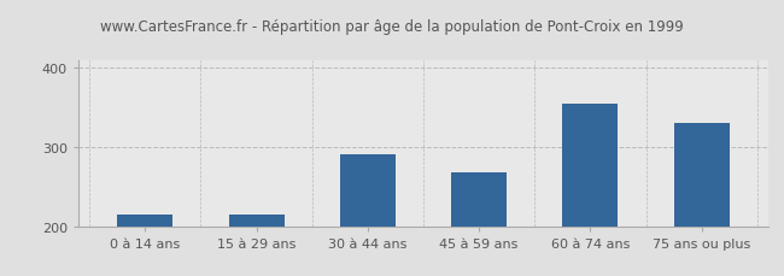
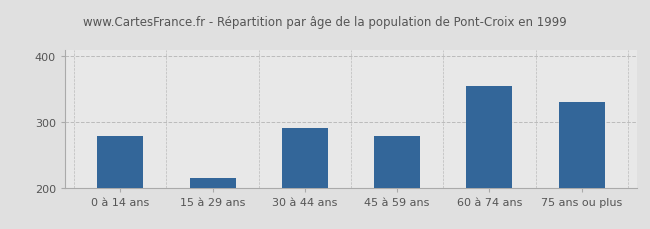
0 à 14 ans: 215 -> 278
45 à 59 ans: 268 -> 278
